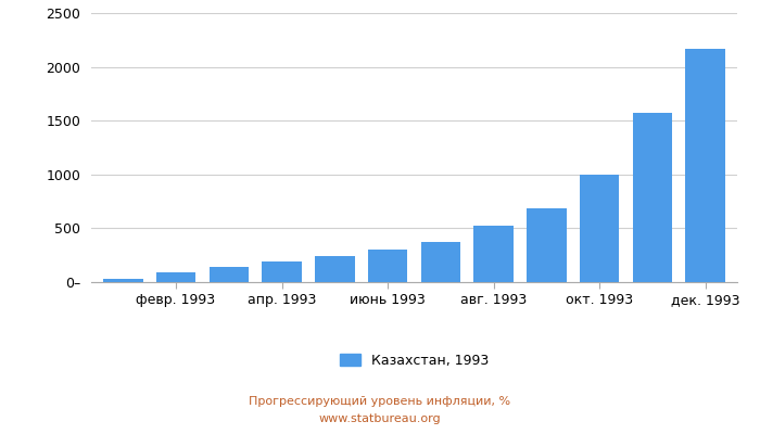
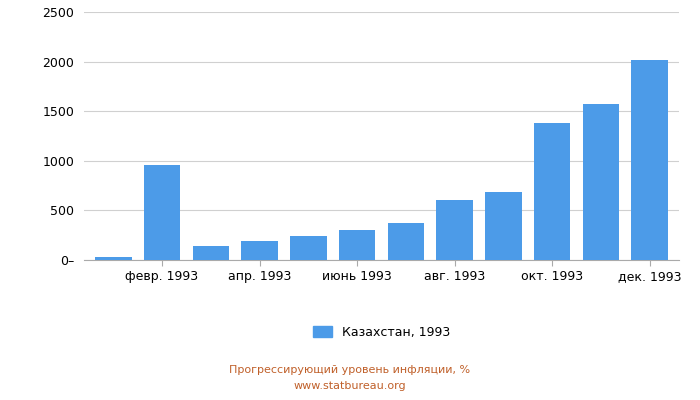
февр. 1993: 90 -> 960
авг. 1993: 520 -> 600
окт. 1993: 1000 -> 1380
дек. 1993: 2160 -> 2020
